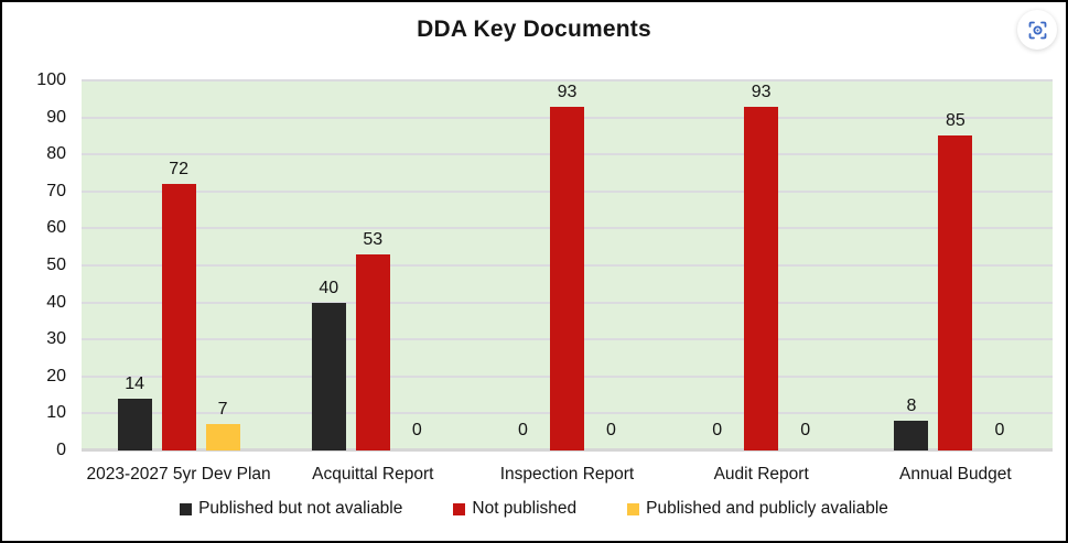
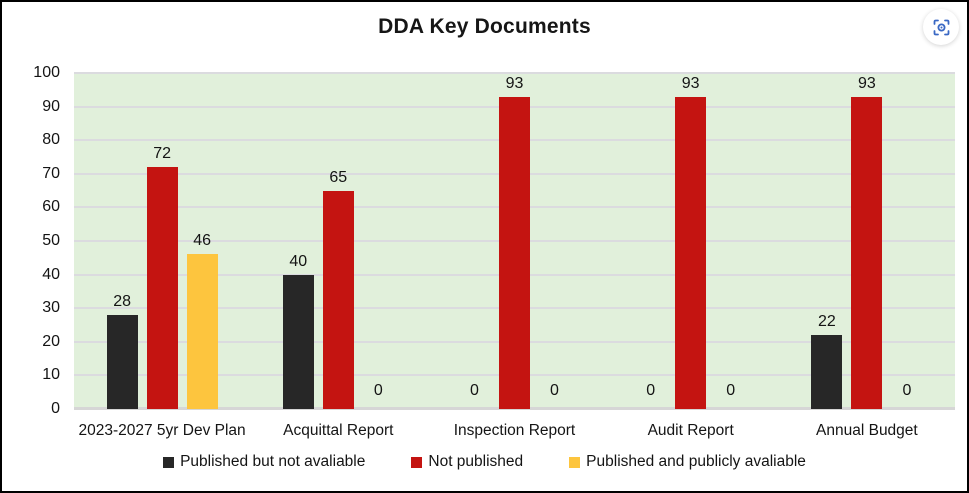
Published but not avaliable/2023-2027 5yr Dev Plan: 14 -> 28
Published and publicly avaliable/2023-2027 5yr Dev Plan: 7 -> 46
Not published/Acquittal Report: 53 -> 65
Published but not avaliable/Annual Budget: 8 -> 22
Not published/Annual Budget: 85 -> 93
